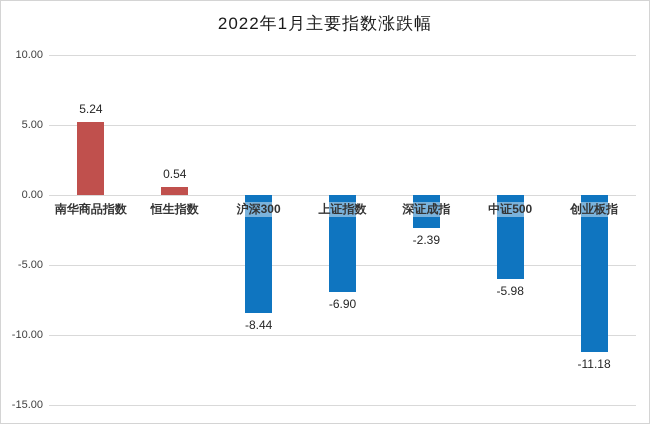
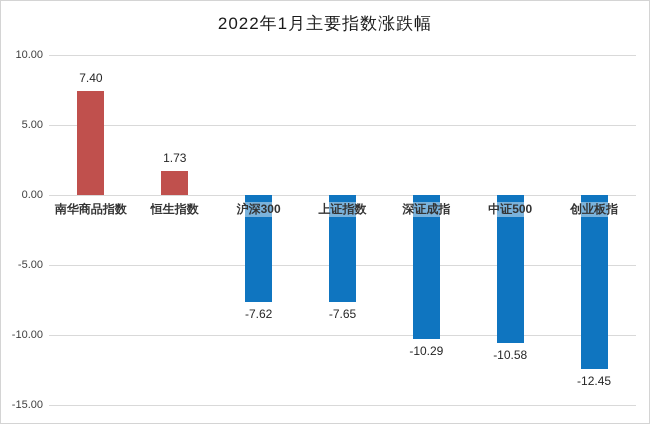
南华商品指数: 5.24 -> 7.40
恒生指数: 0.54 -> 1.73
沪深300: -8.44 -> -7.62
上证指数: -6.90 -> -7.65
深证成指: -2.39 -> -10.29
中证500: -5.98 -> -10.58
创业板指: -11.18 -> -12.45
